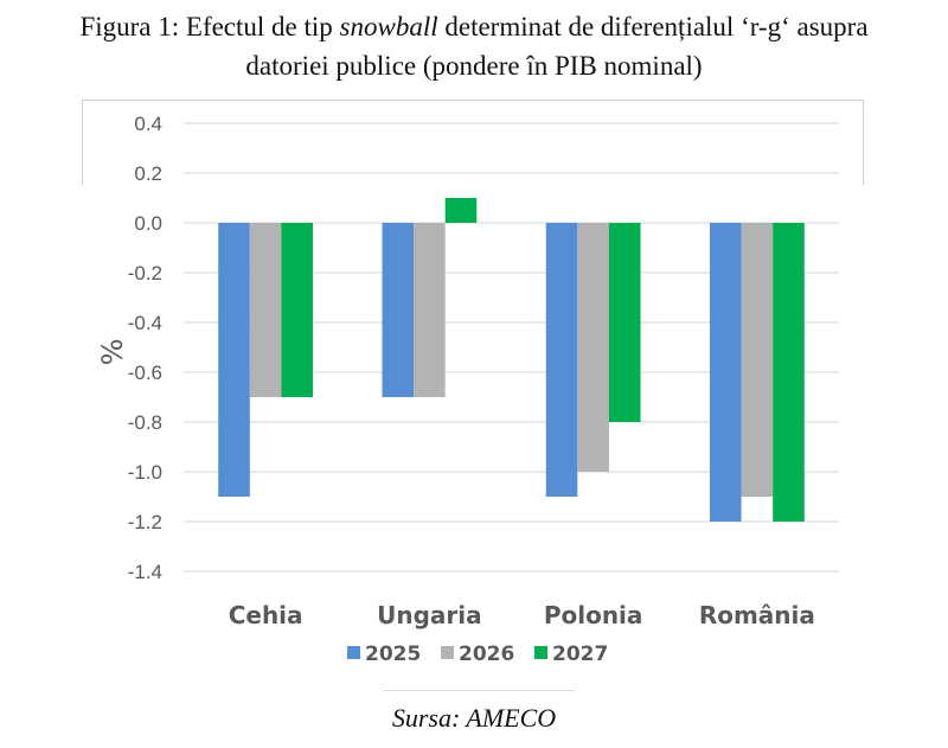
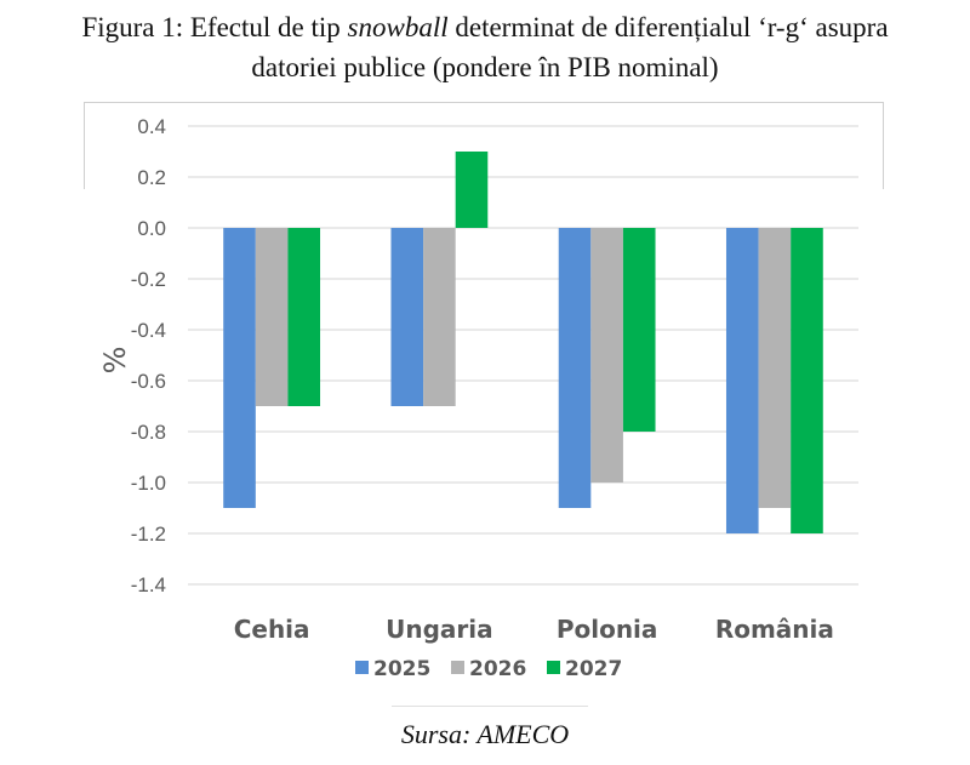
2027/Ungaria: 0.1 -> 0.3
